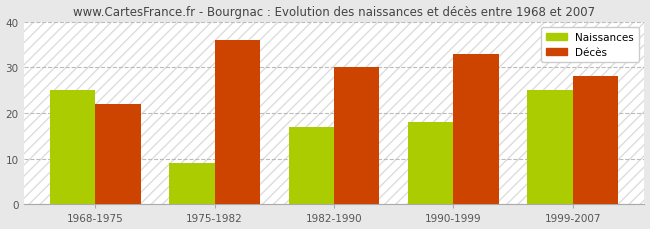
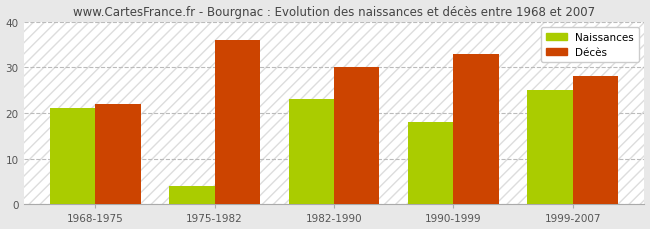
Naissances/1968-1975: 25 -> 21
Naissances/1975-1982: 9 -> 4
Naissances/1982-1990: 17 -> 23
